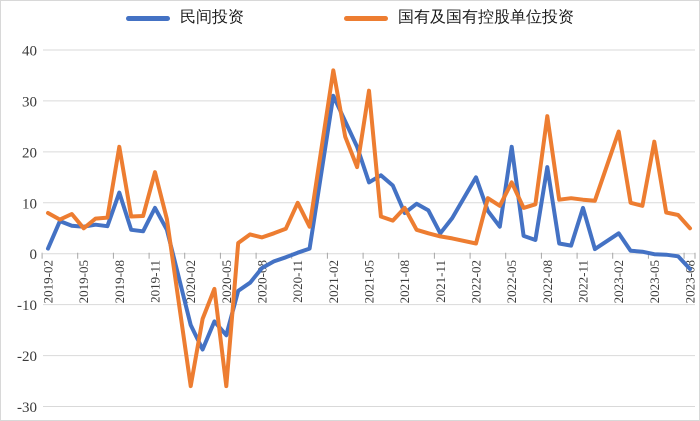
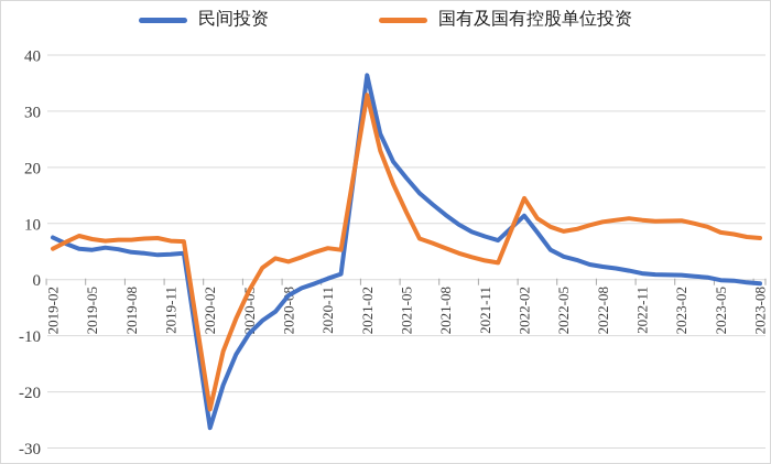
民间投资/2019-02: 1 -> 8
国有及国有控股单位投资/2019-02: 8 -> 6
国有及国有控股单位投资/2019-05: 5 -> 7
民间投资/2019-08: 12 -> 5
国有及国有控股单位投资/2019-08: 21 -> 7
民间投资/2019-11: 9 -> 4
国有及国有控股单位投资/2019-11: 16 -> 7
民间投资/2020-02: -14 -> -26
国有及国有控股单位投资/2020-02: -26 -> -23
民间投资/2020-05: -16 -> -10
国有及国有控股单位投资/2020-05: -26 -> -2
国有及国有控股单位投资/2020-11: 10 -> 6
民间投资/2021-02: 31 -> 36
国有及国有控股单位投资/2021-02: 36 -> 33
民间投资/2021-05: 14 -> 18
国有及国有控股单位投资/2021-05: 32 -> 12
民间投资/2021-08: 8 -> 12
国有及国有控股单位投资/2021-08: 9 -> 6
民间投资/2021-11: 4 -> 8
民间投资/2022-02: 15 -> 11
国有及国有控股单位投资/2022-02: 2 -> 14
民间投资/2022-05: 21 -> 4
国有及国有控股单位投资/2022-05: 14 -> 9
民间投资/2022-08: 17 -> 2
国有及国有控股单位投资/2022-08: 27 -> 10
民间投资/2022-11: 9 -> 1
民间投资/2023-02: 4 -> 1
国有及国有控股单位投资/2023-02: 24 -> 10
国有及国有控股单位投资/2023-05: 22 -> 8
民间投资/2023-08: -3 -> -1
国有及国有控股单位投资/2023-08: 5 -> 7
